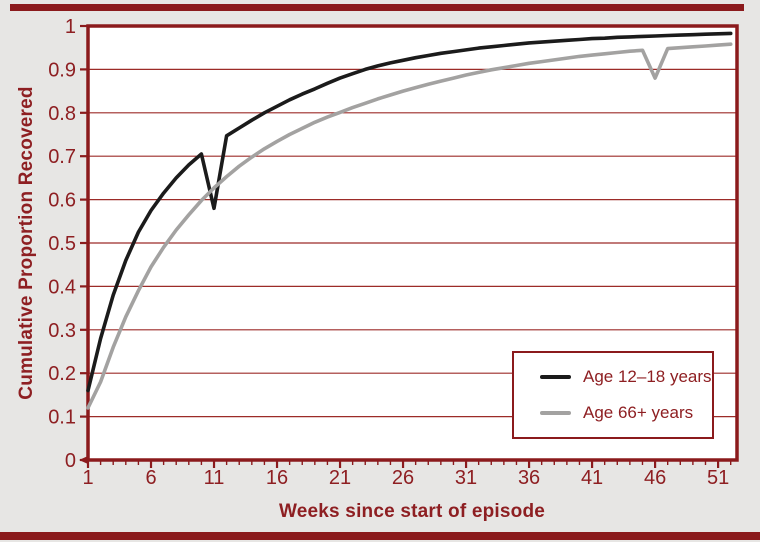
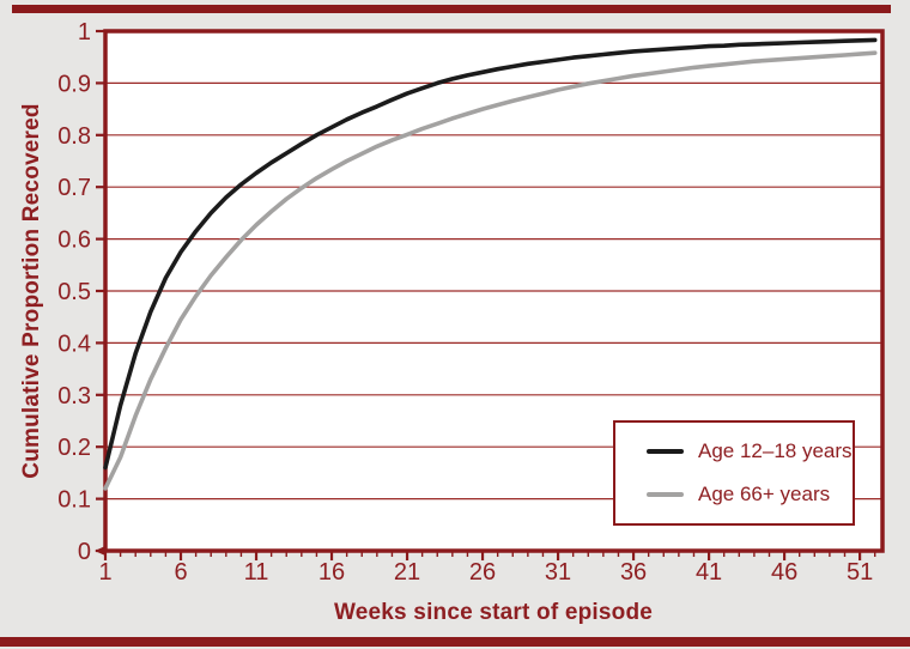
Age 12–18 years/11: 0.58 -> 0.73
Age 66+ years/46: 0.88 -> 0.95
